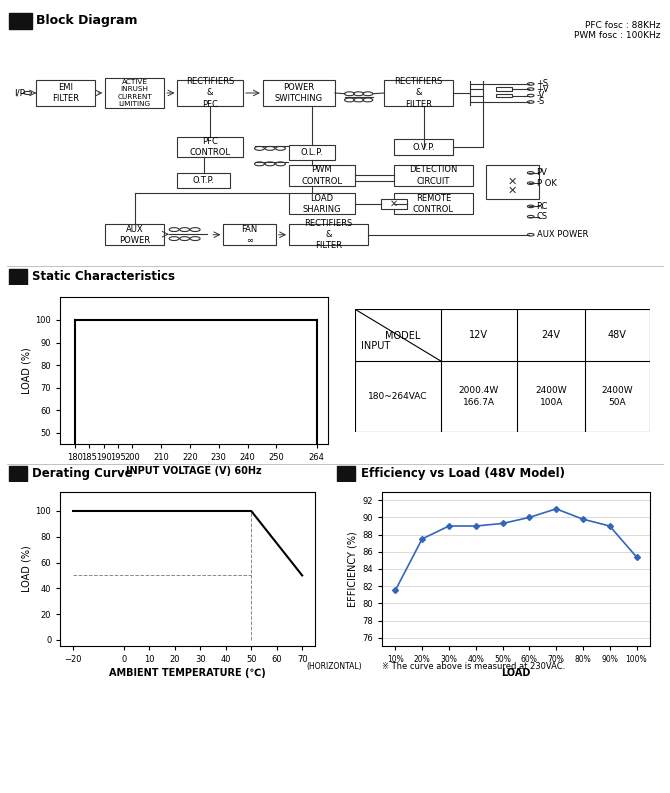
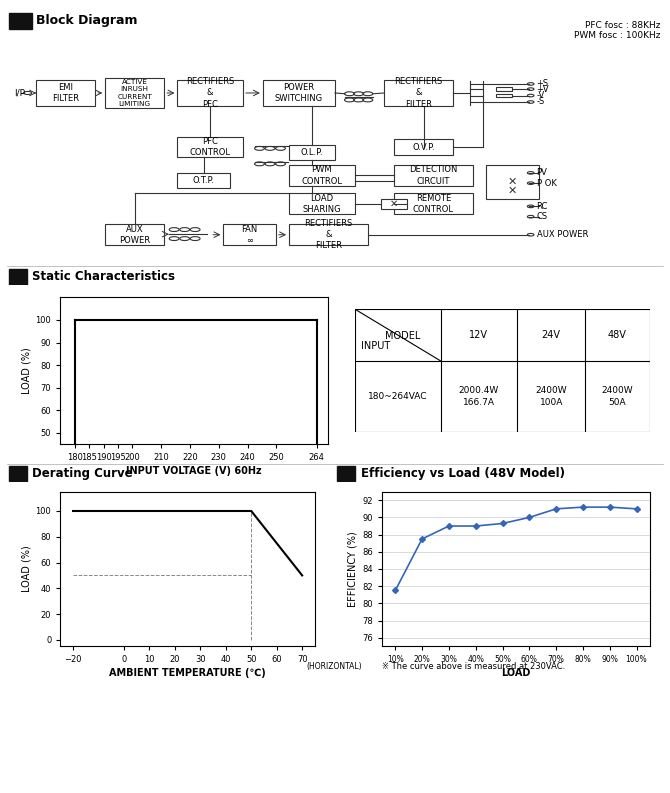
80%: 89.8 -> 91.2
90%: 89.0 -> 91.2
100%: 85.4 -> 91.0
